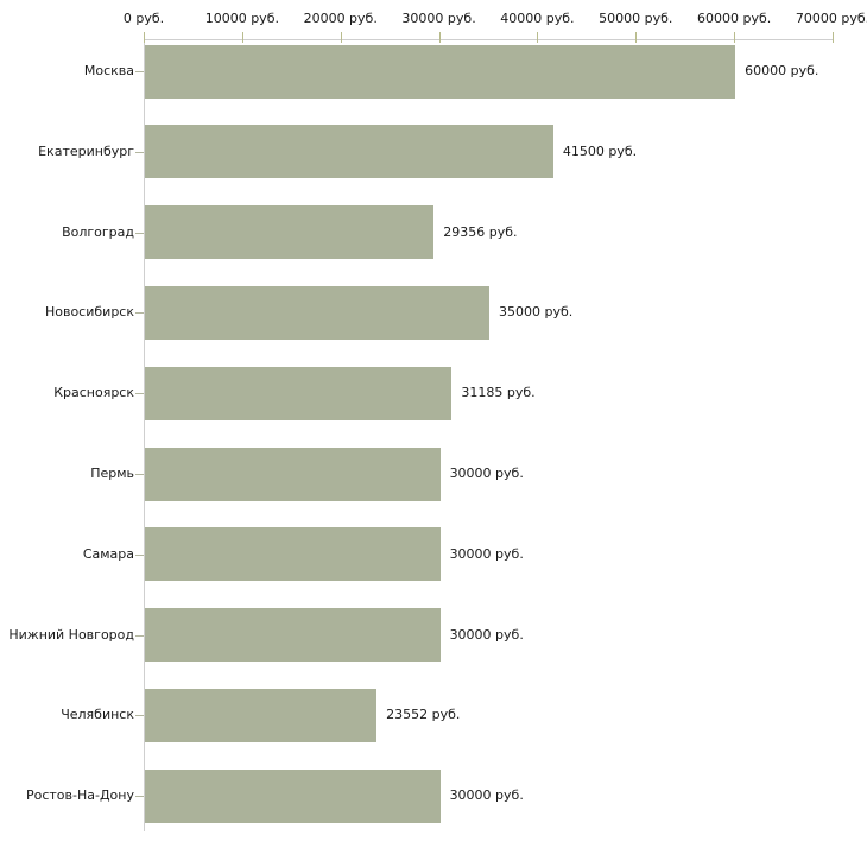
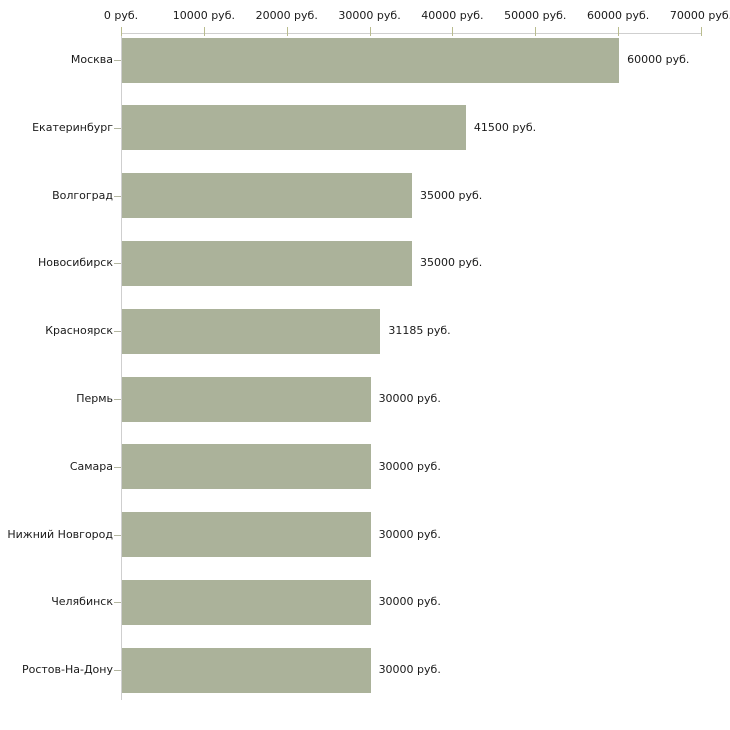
Волгоград: 29356 -> 35000
Челябинск: 23552 -> 30000
